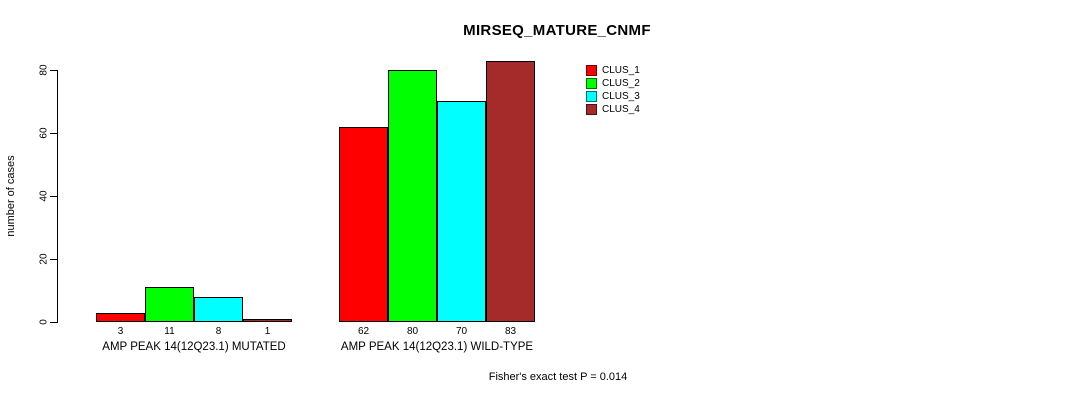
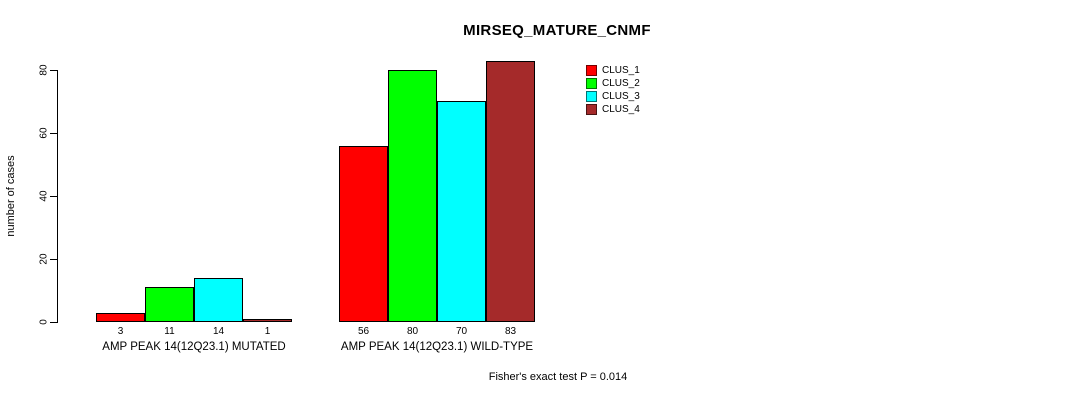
CLUS_3/AMP PEAK 14(12Q23.1) MUTATED: 8 -> 14
CLUS_1/AMP PEAK 14(12Q23.1) WILD-TYPE: 62 -> 56
